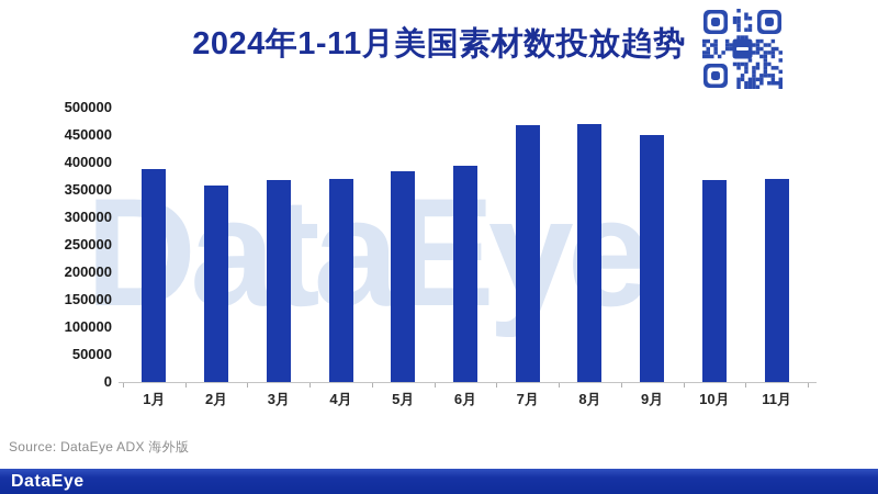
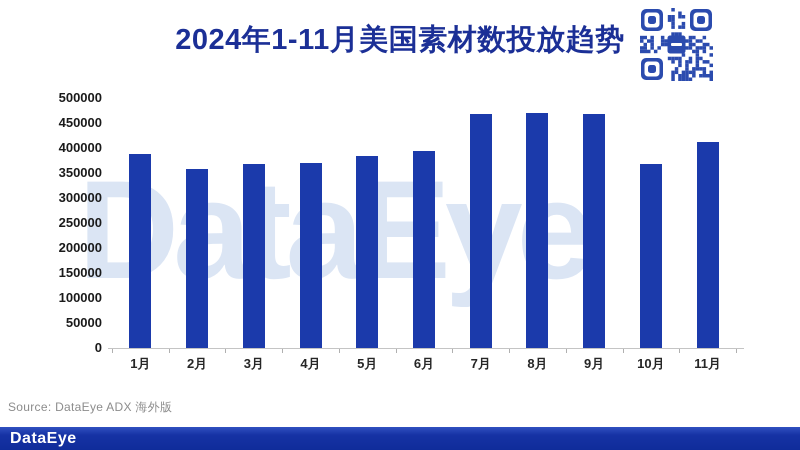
9月: 450000 -> 470000
11月: 370000 -> 410000
